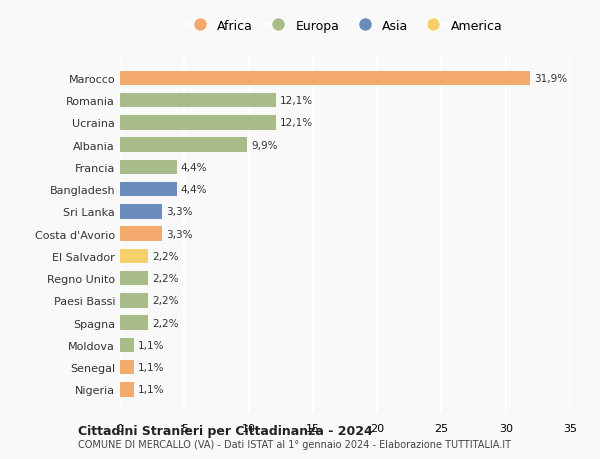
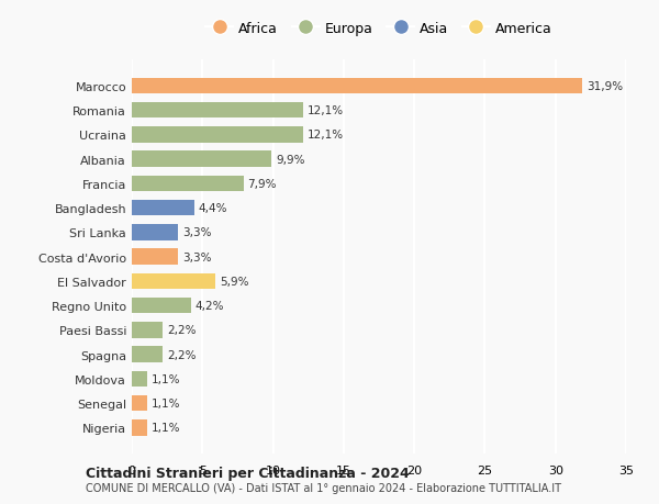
Francia: 4,4% -> 7,9%
El Salvador: 2,2% -> 5,9%
Regno Unito: 2,2% -> 4,2%
